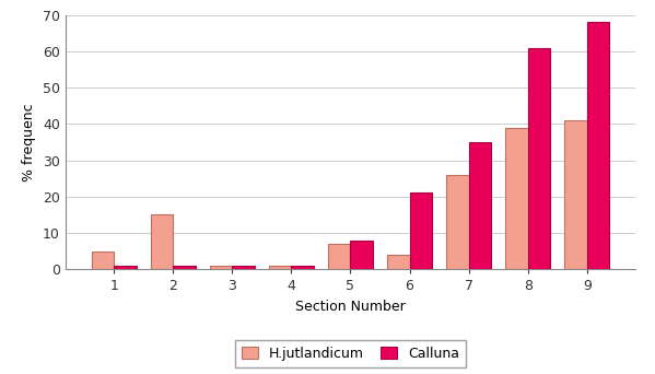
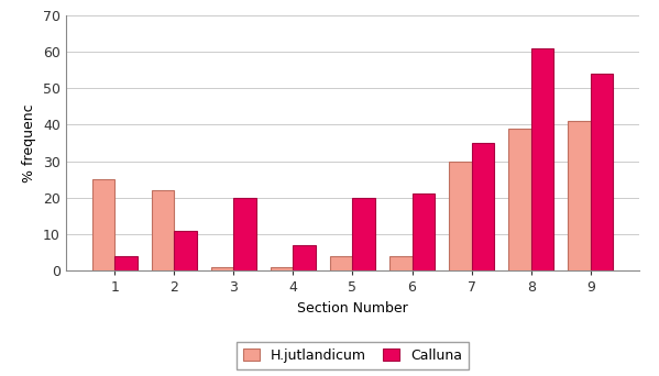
H.jutlandicum/1: 5 -> 25
Calluna/1: 1 -> 4
H.jutlandicum/2: 15 -> 22
Calluna/2: 1 -> 11
Calluna/3: 1 -> 20
Calluna/4: 1 -> 7
H.jutlandicum/5: 7 -> 4
Calluna/5: 8 -> 20
H.jutlandicum/7: 26 -> 30
Calluna/9: 68 -> 54
